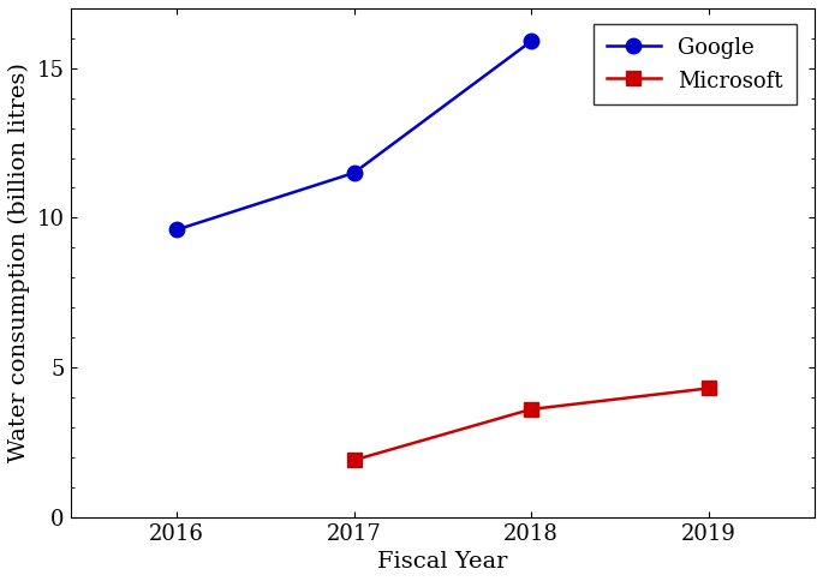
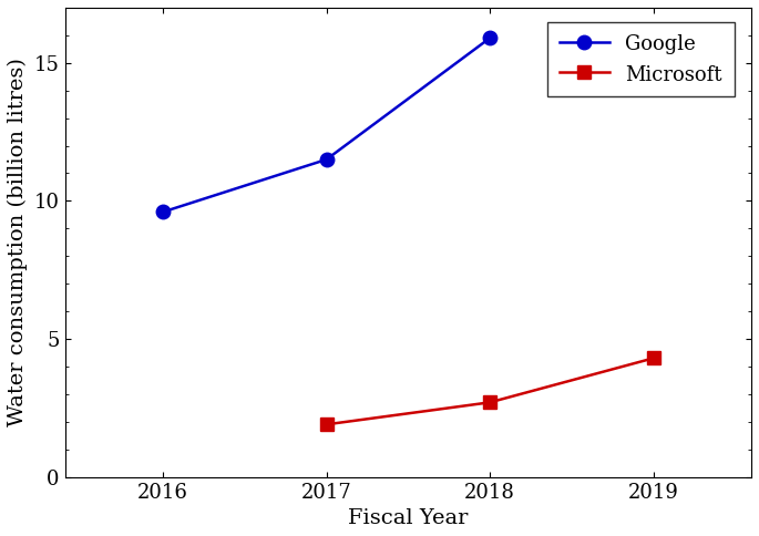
Microsoft/2018: 3.6 -> 2.7
